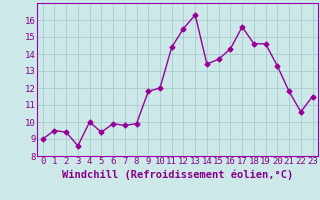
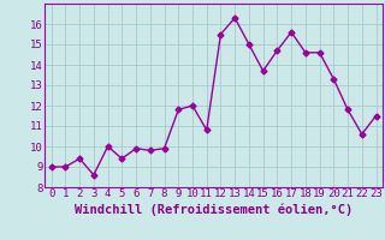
1: 9.5 -> 9.0
11: 14.4 -> 10.8
14: 13.4 -> 15.0
16: 14.3 -> 14.7
